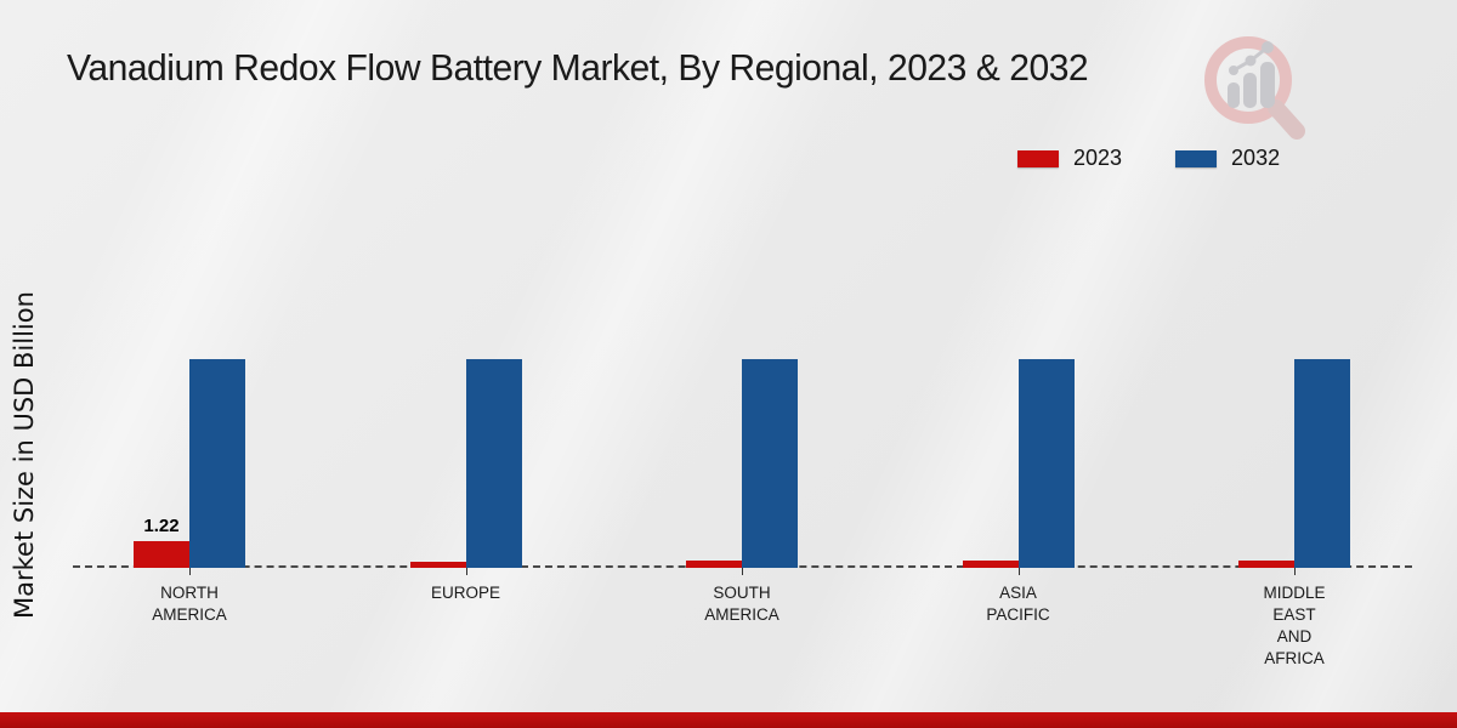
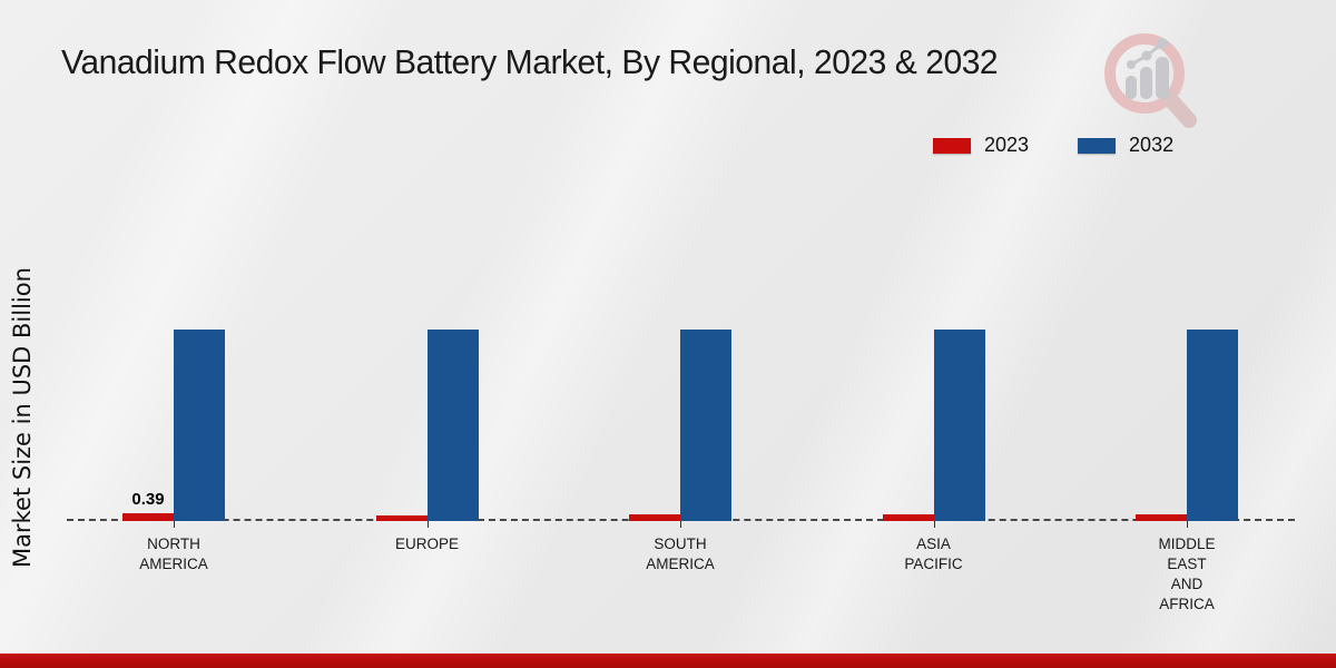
2023/NORTH AMERICA: 1.22 -> 0.39
